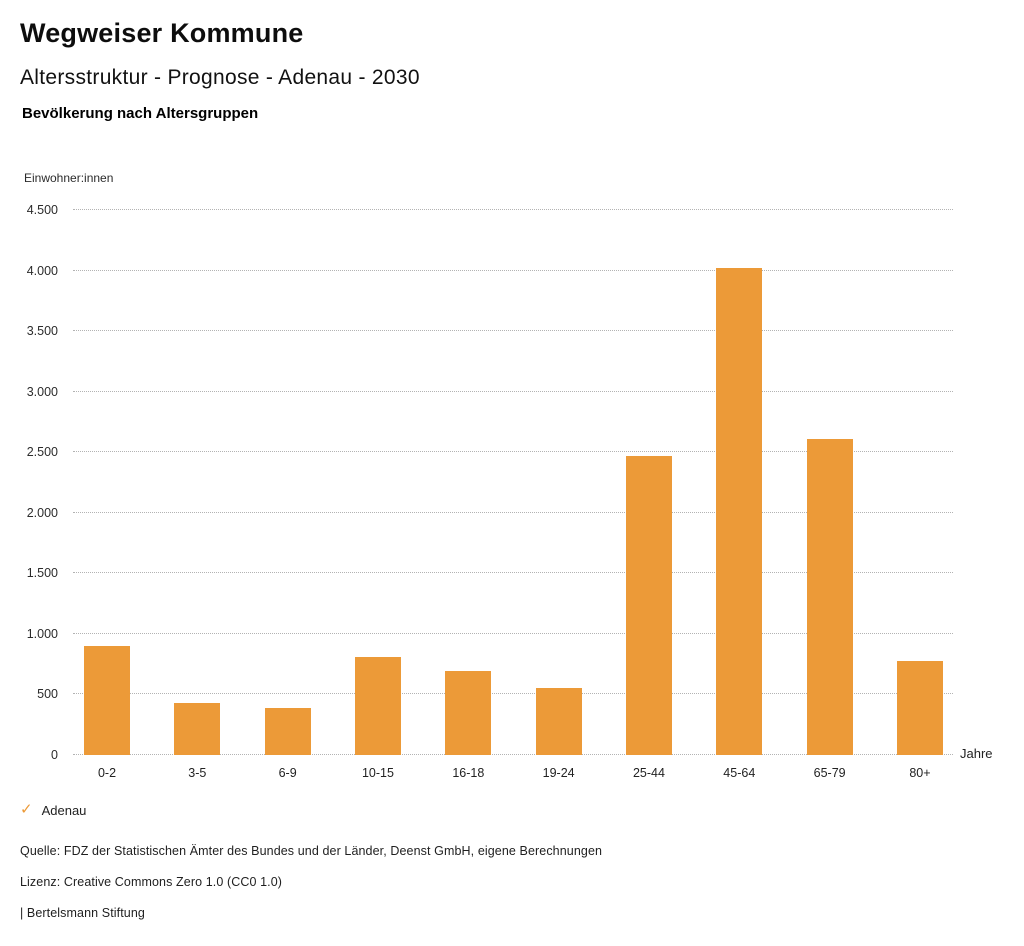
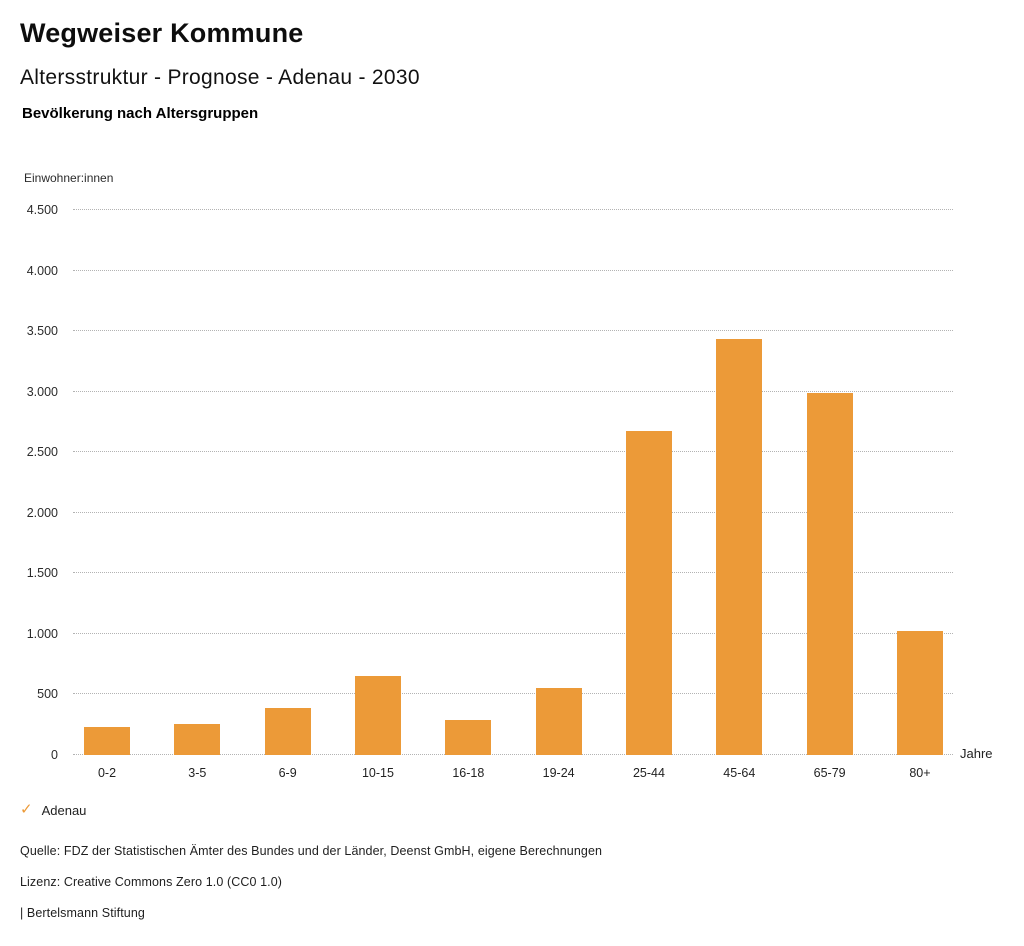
0-2: 900 -> 240
3-5: 430 -> 260
10-15: 810 -> 650
16-18: 690 -> 290
25-44: 2470 -> 2680
45-64: 4020 -> 3440
65-79: 2610 -> 2980
80+: 780 -> 1020
